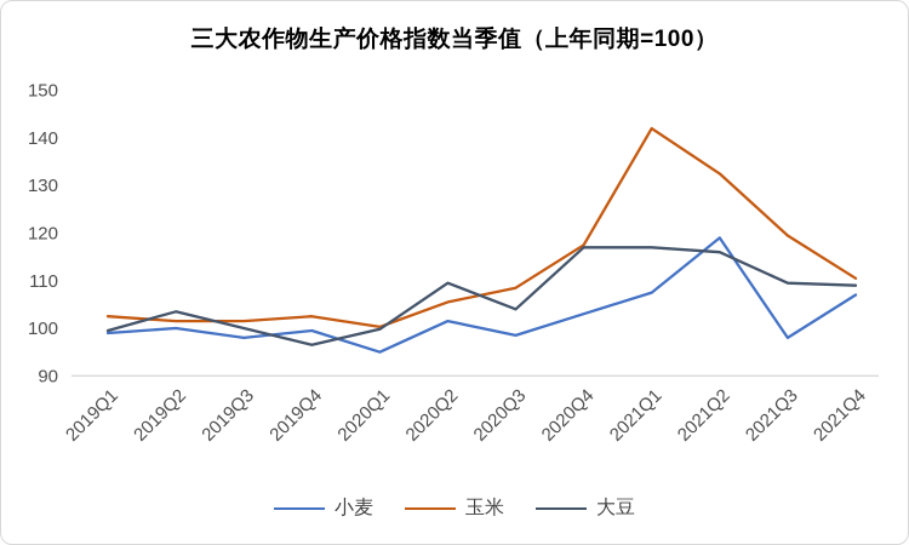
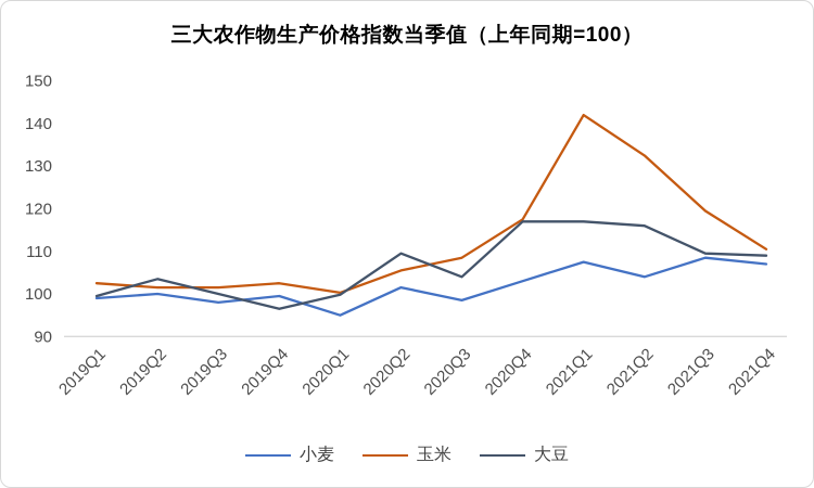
小麦/2021Q2: 119 -> 104
小麦/2021Q3: 98 -> 108
